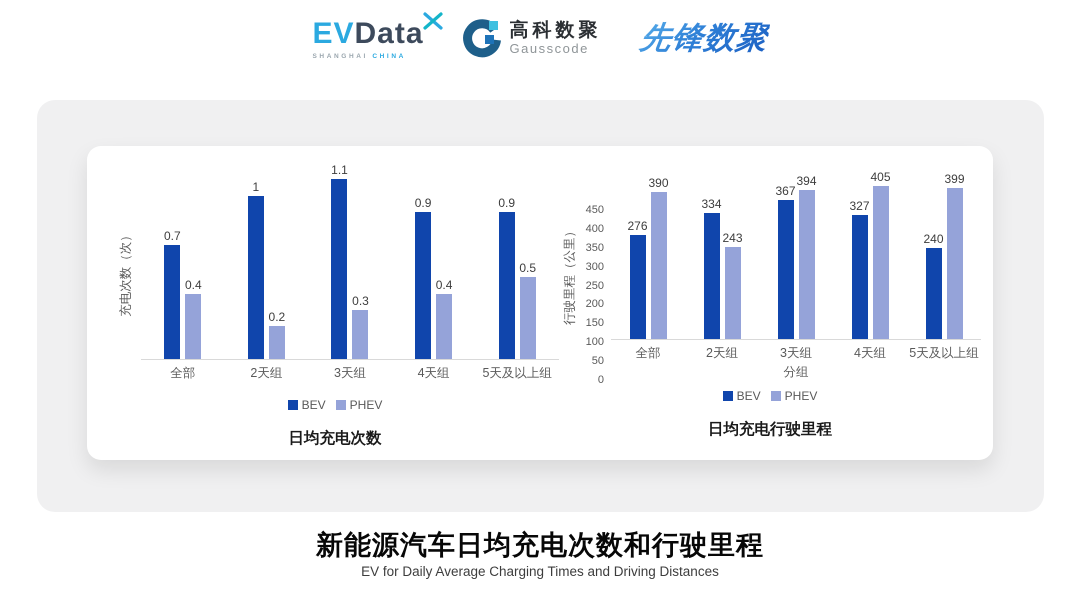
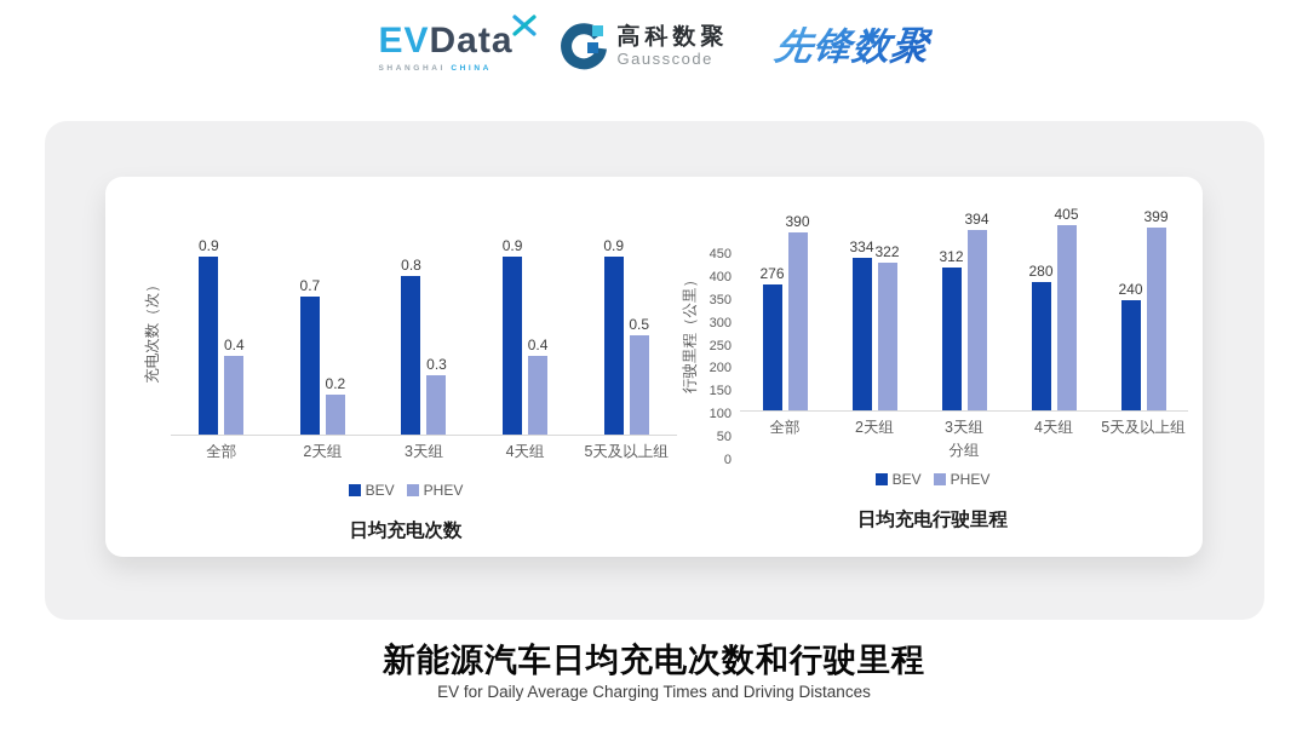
日均充电次数/BEV/全部: 0.7 -> 0.9
日均充电次数/BEV/2天组: 1 -> 0.7
日均充电次数/BEV/3天组: 1.1 -> 0.8
日均充电行驶里程/PHEV/2天组: 243 -> 322
日均充电行驶里程/BEV/3天组: 367 -> 312
日均充电行驶里程/BEV/4天组: 327 -> 280
